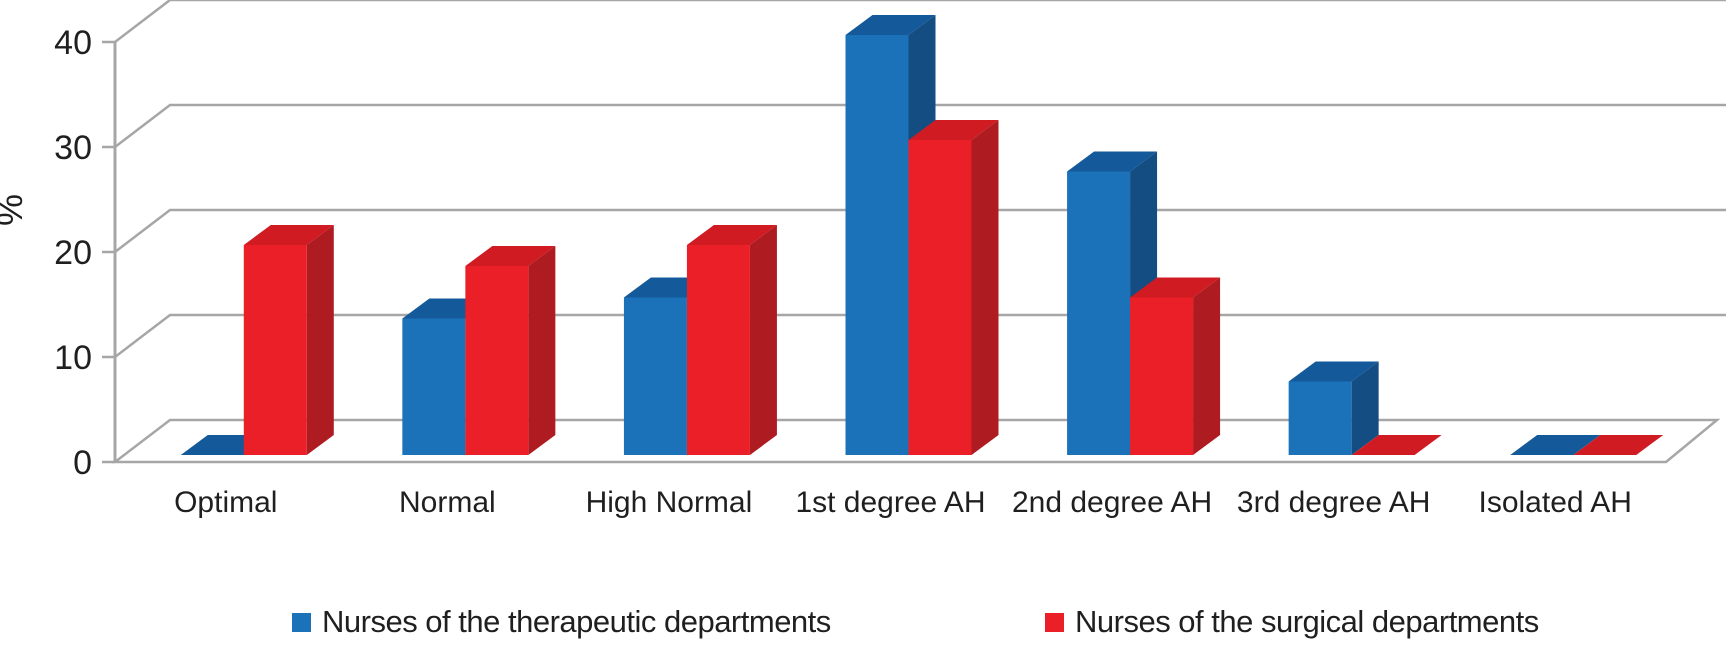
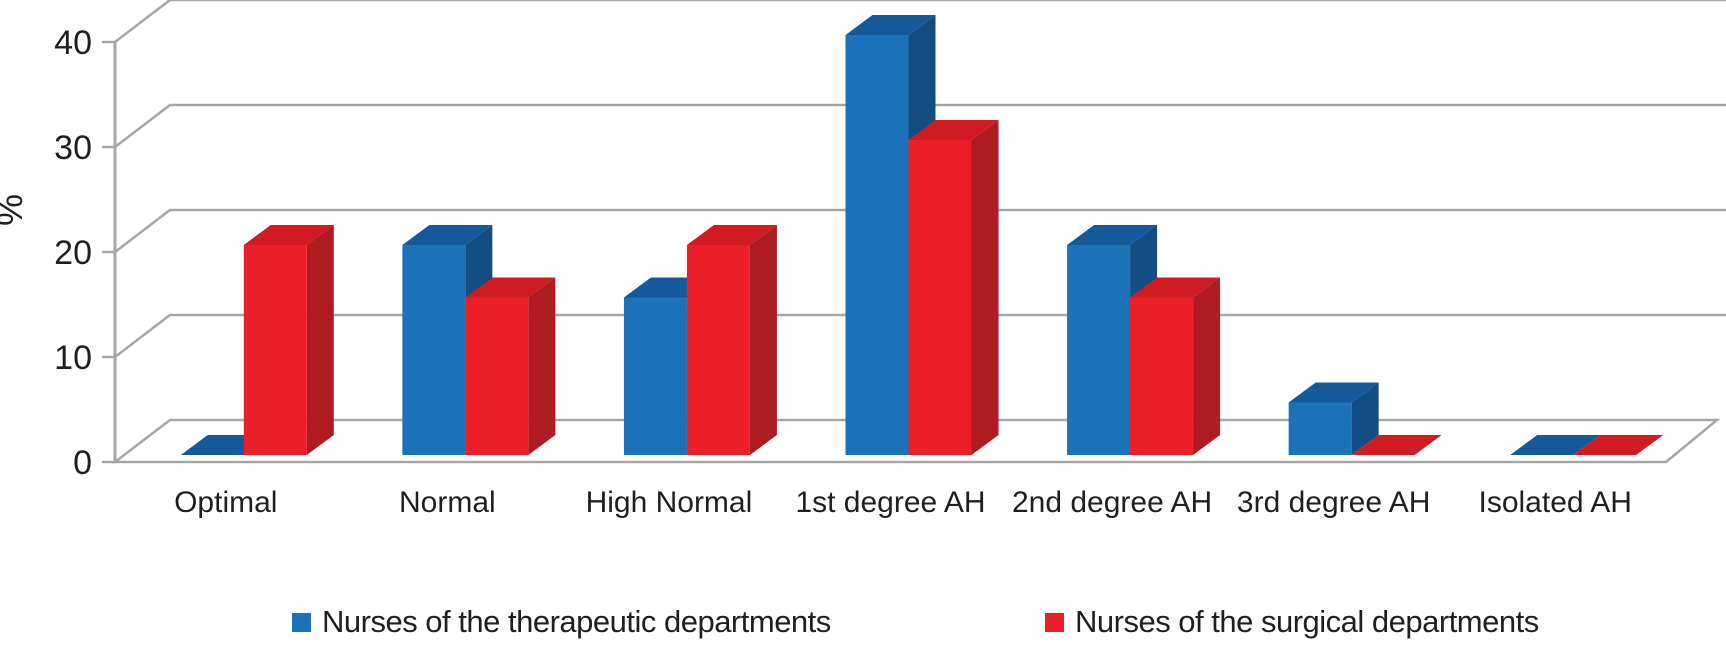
Nurses of the therapeutic departments/Normal: 13 -> 20
Nurses of the surgical departments/Normal: 18 -> 15
Nurses of the therapeutic departments/2nd degree AH: 27 -> 20
Nurses of the therapeutic departments/3rd degree AH: 7 -> 5
